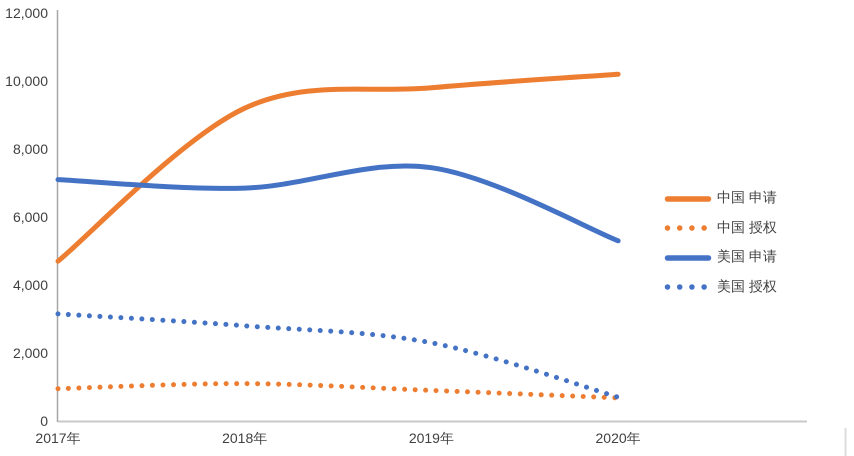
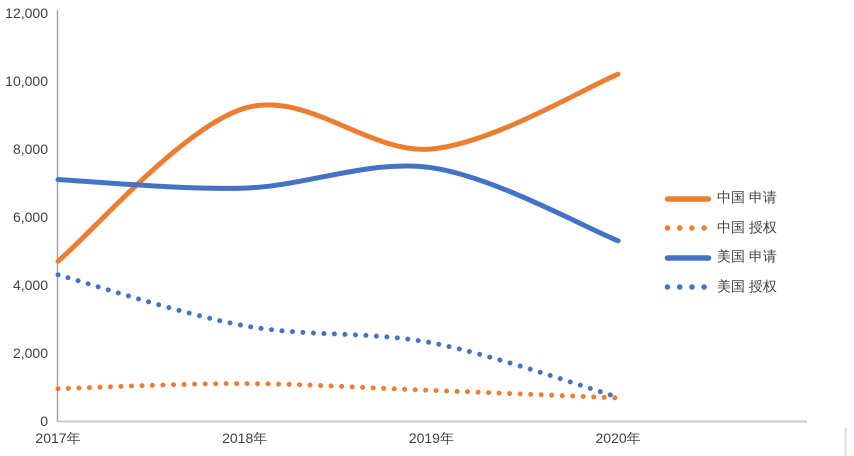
美国 授权/2017年: 3200 -> 4300
中国 申请/2019年: 9800 -> 8000
